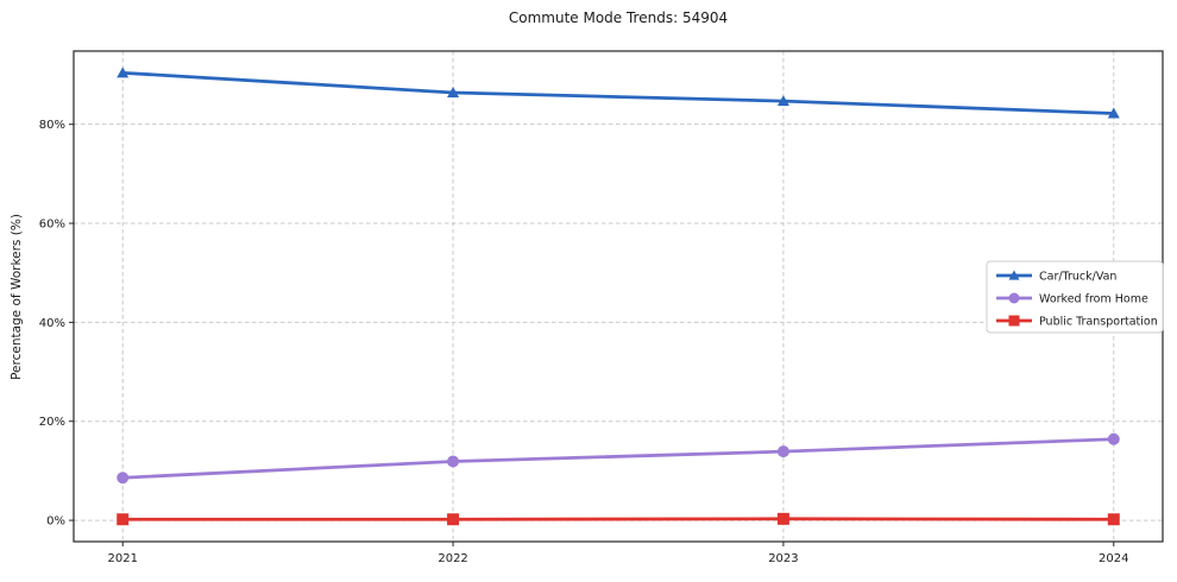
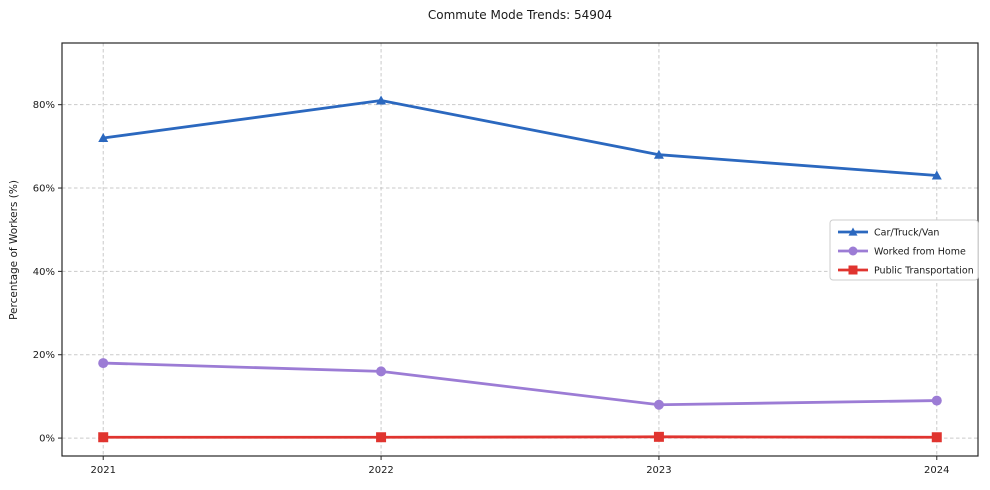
Car/Truck/Van/2021: 90% -> 72%
Worked from Home/2021: 9% -> 18%
Car/Truck/Van/2022: 86% -> 81%
Worked from Home/2022: 12% -> 16%
Car/Truck/Van/2023: 85% -> 68%
Worked from Home/2023: 14% -> 8%
Car/Truck/Van/2024: 82% -> 63%
Worked from Home/2024: 16% -> 9%
